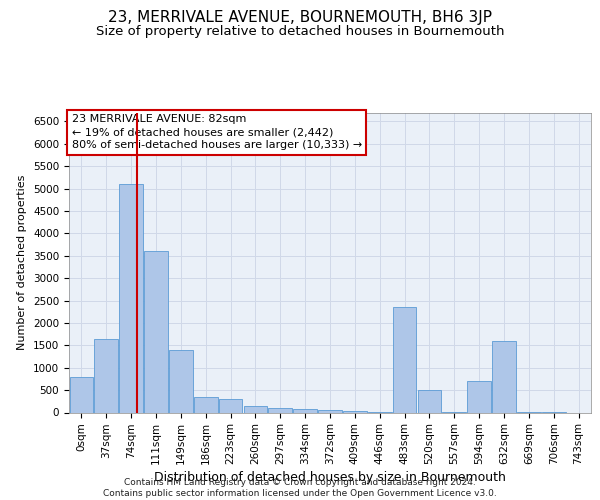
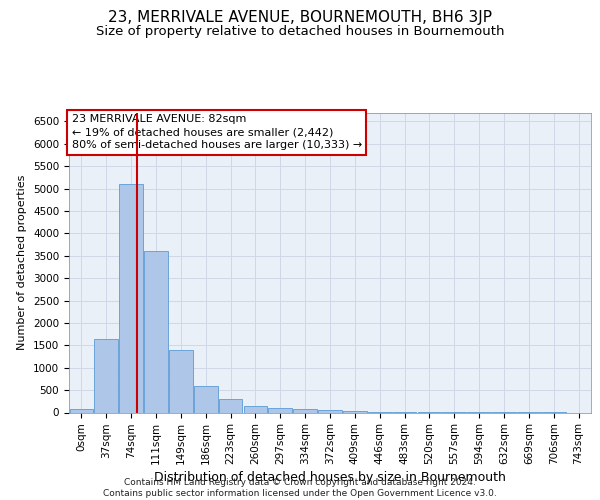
0sqm: 800 -> 80
186sqm: 350 -> 600
483sqm: 2350 -> 10
520sqm: 500 -> 10
594sqm: 700 -> 0
632sqm: 1600 -> 0
